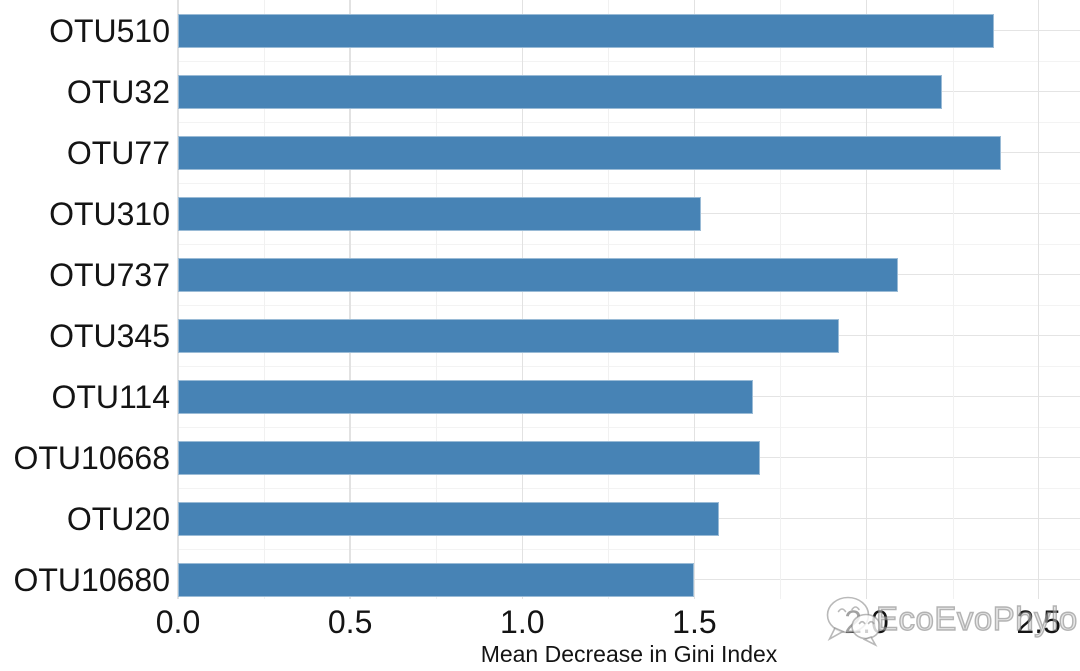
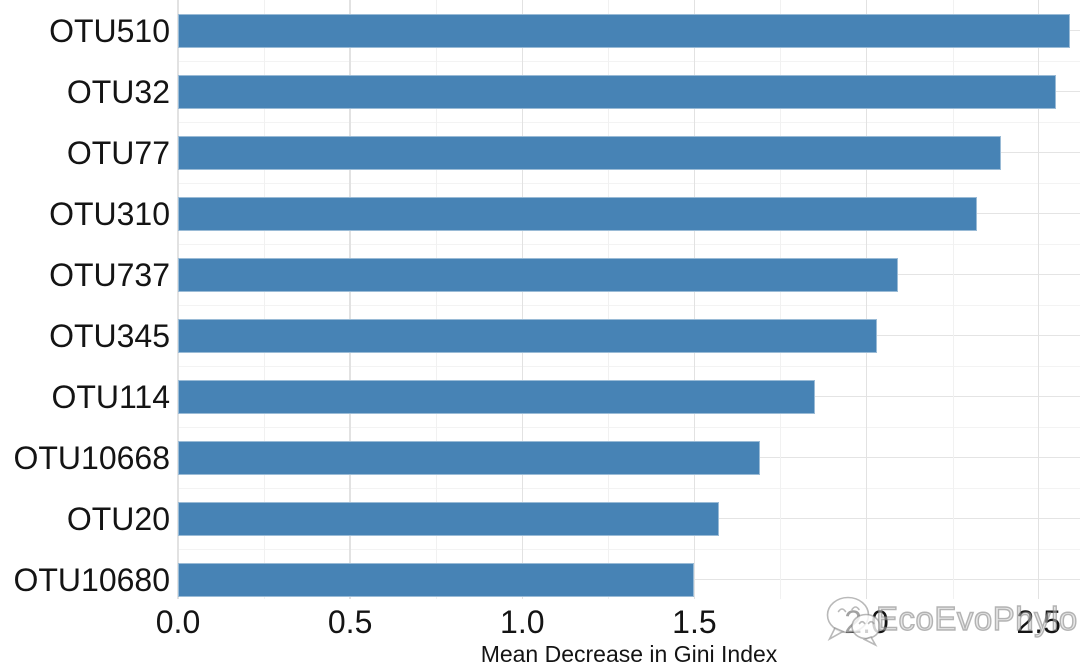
OTU510: 2.37 -> 2.59
OTU32: 2.22 -> 2.55
OTU310: 1.52 -> 2.32
OTU345: 1.92 -> 2.03
OTU114: 1.67 -> 1.85
